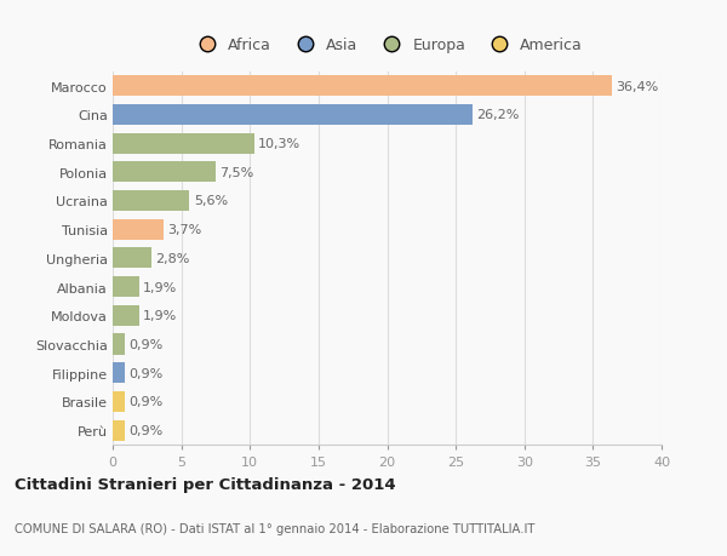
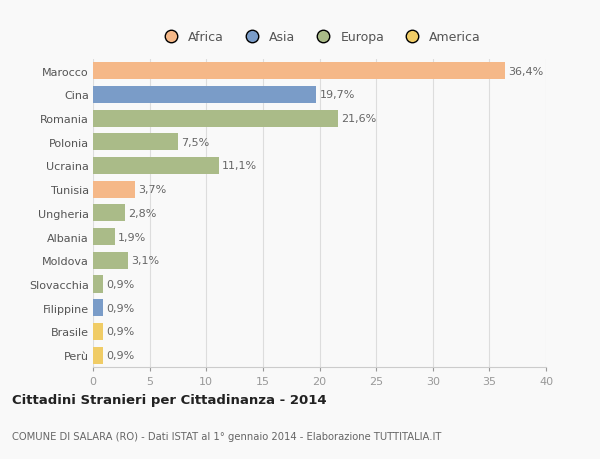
Cina: 26,2% -> 19,7%
Romania: 10,3% -> 21,6%
Ucraina: 5,6% -> 11,1%
Moldova: 1,9% -> 3,1%
